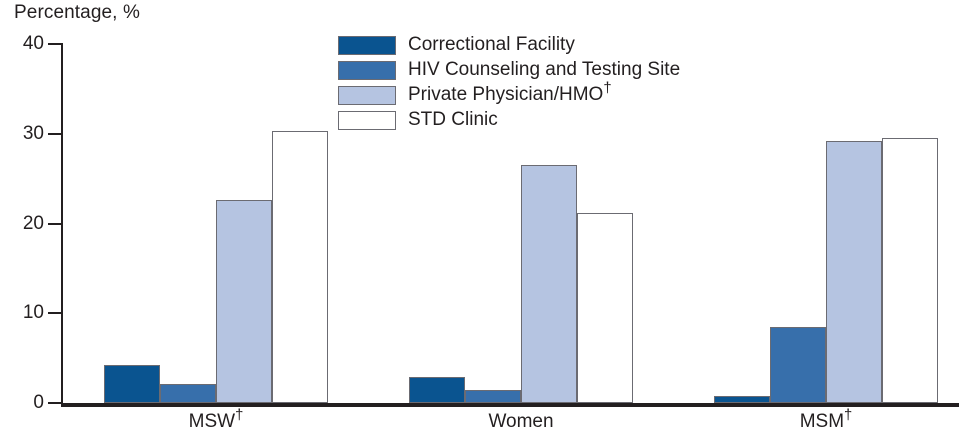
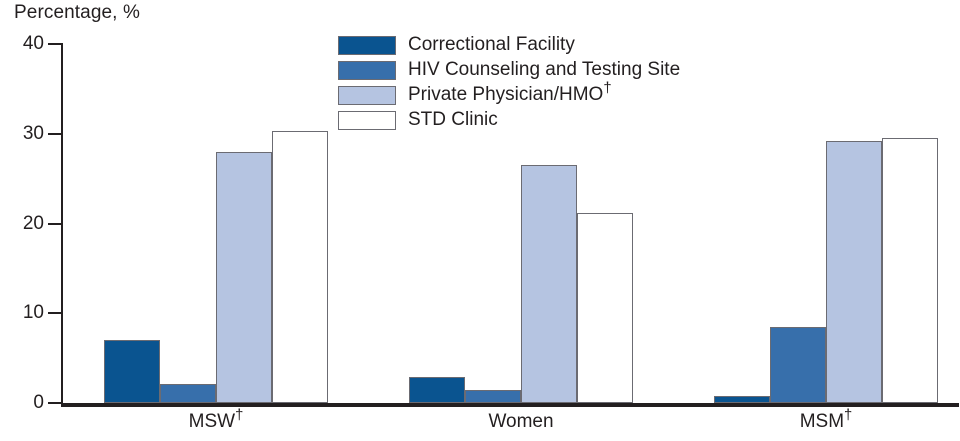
Correctional Facility/MSW†: 4 -> 7
Private Physician/HMO†/MSW†: 23 -> 28
